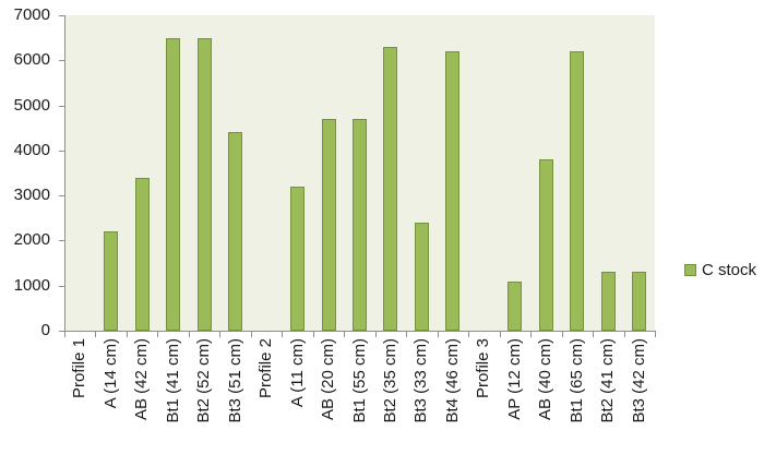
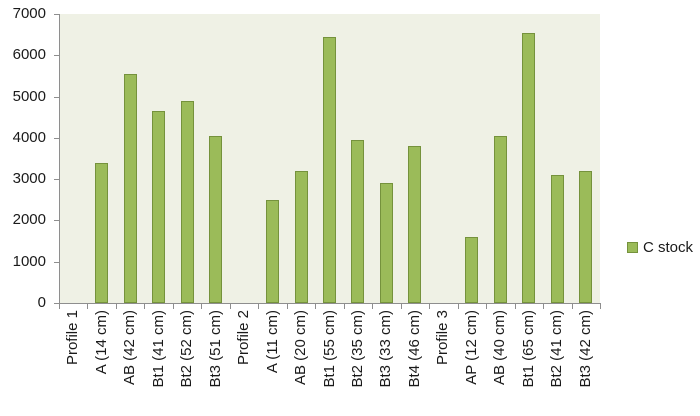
A (14 cm): 2200 -> 3400
AB (42 cm): 3400 -> 5600
Bt1 (41 cm): 6500 -> 4600
Bt2 (52 cm): 6500 -> 4900
Bt3 (51 cm): 4400 -> 4000
A (11 cm): 3200 -> 2500
AB (20 cm): 4700 -> 3200
Bt1 (55 cm): 4700 -> 6400
Bt2 (35 cm): 6300 -> 4000
Bt3 (33 cm): 2400 -> 2900
Bt4 (46 cm): 6200 -> 3800
AP (12 cm): 1100 -> 1600
AB (40 cm): 3800 -> 4000
Bt1 (65 cm): 6200 -> 6600
Bt2 (41 cm): 1300 -> 3100
Bt3 (42 cm): 1300 -> 3200
